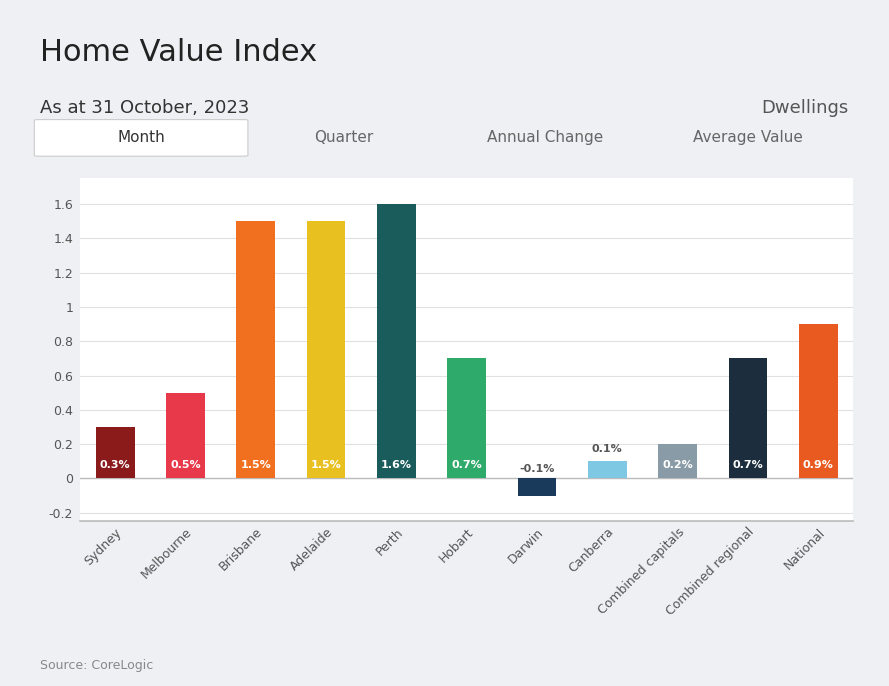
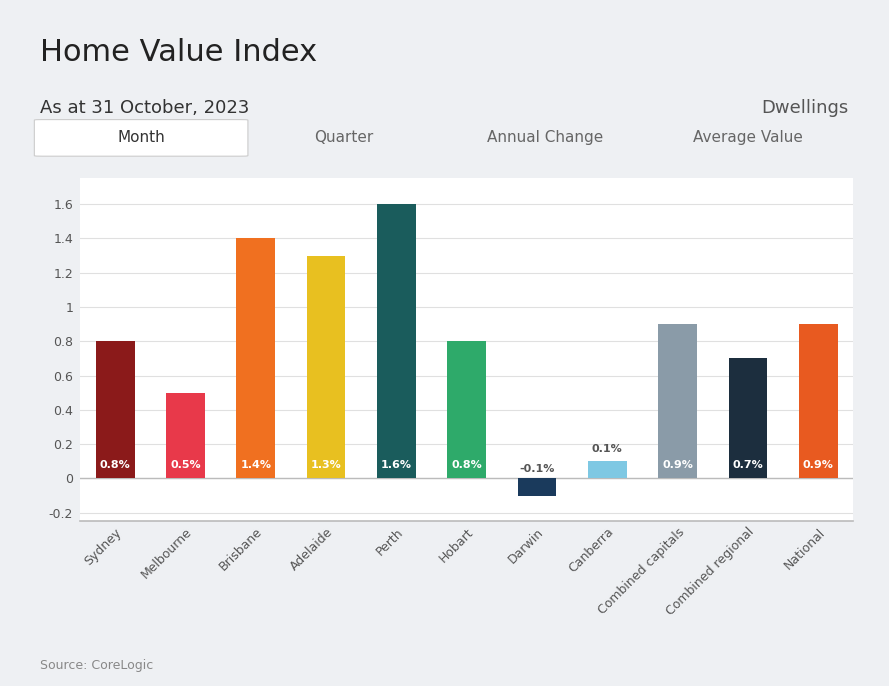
Sydney: 0.3% -> 0.8%
Brisbane: 1.5% -> 1.4%
Adelaide: 1.5% -> 1.3%
Hobart: 0.7% -> 0.8%
Combined capitals: 0.2% -> 0.9%
